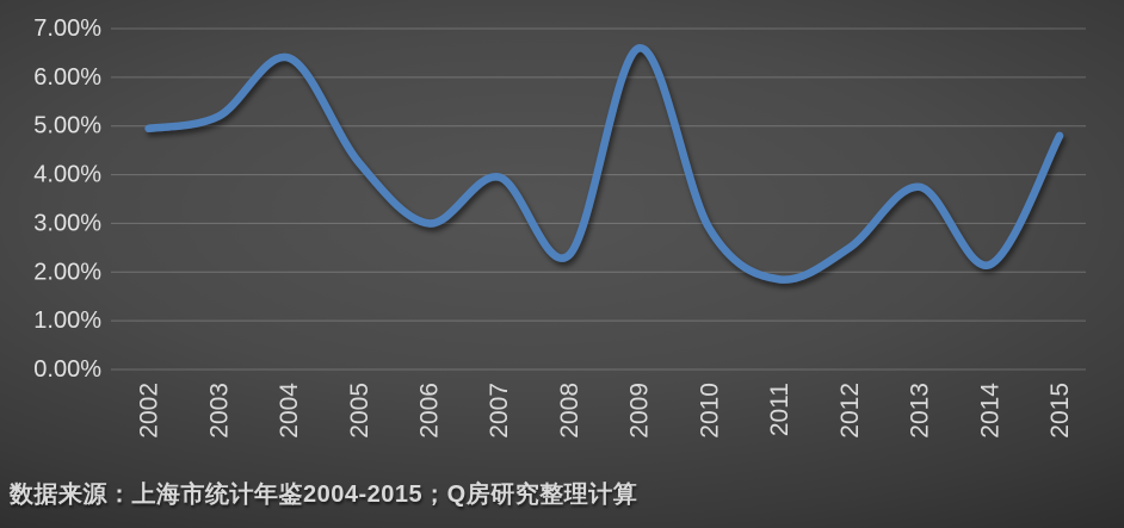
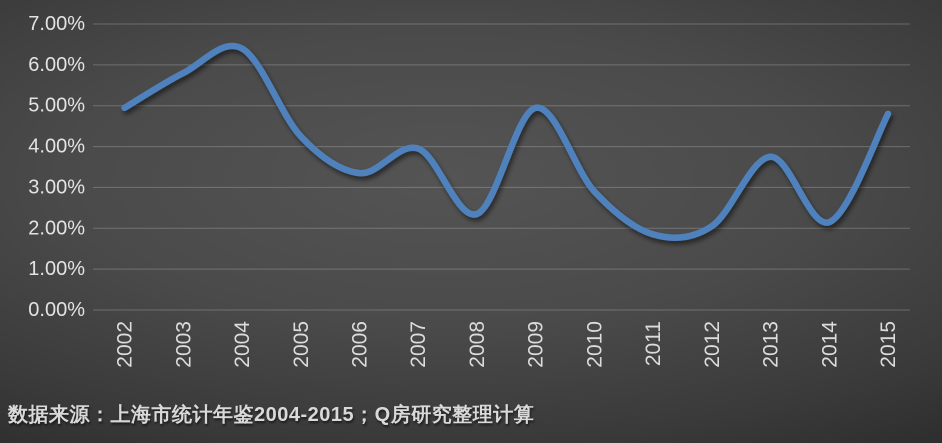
2003: 5.2% -> 5.8%
2006: 3.0% -> 3.4%
2009: 6.6% -> 5.0%
2012: 2.5% -> 2.0%
